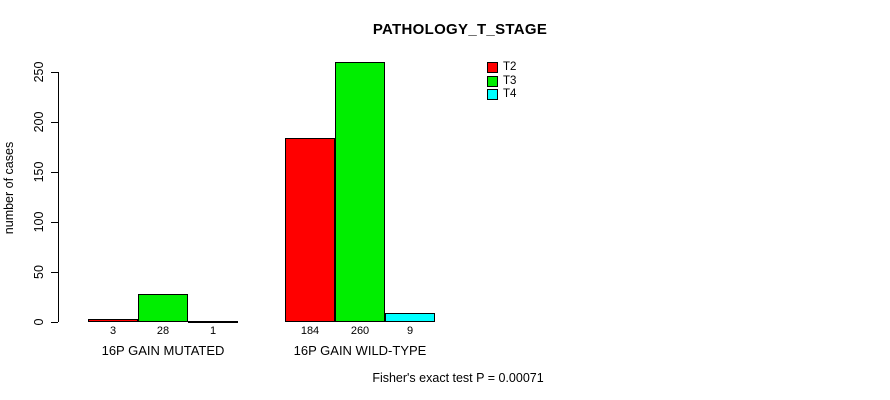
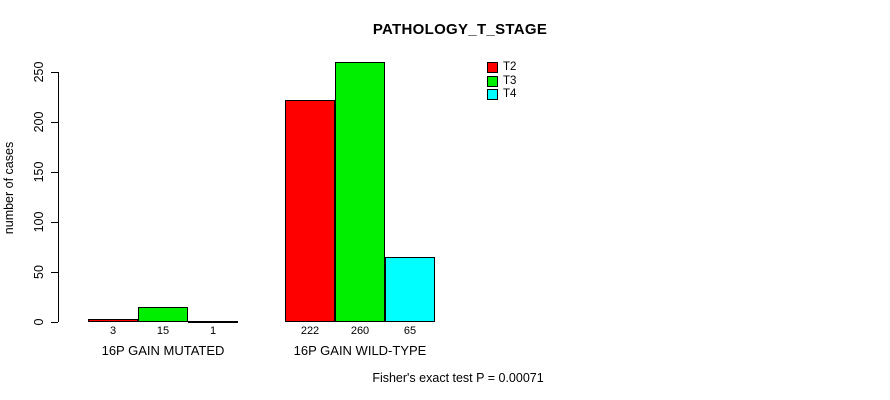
T3/16P GAIN MUTATED: 28 -> 15
T2/16P GAIN WILD-TYPE: 184 -> 222
T4/16P GAIN WILD-TYPE: 9 -> 65
